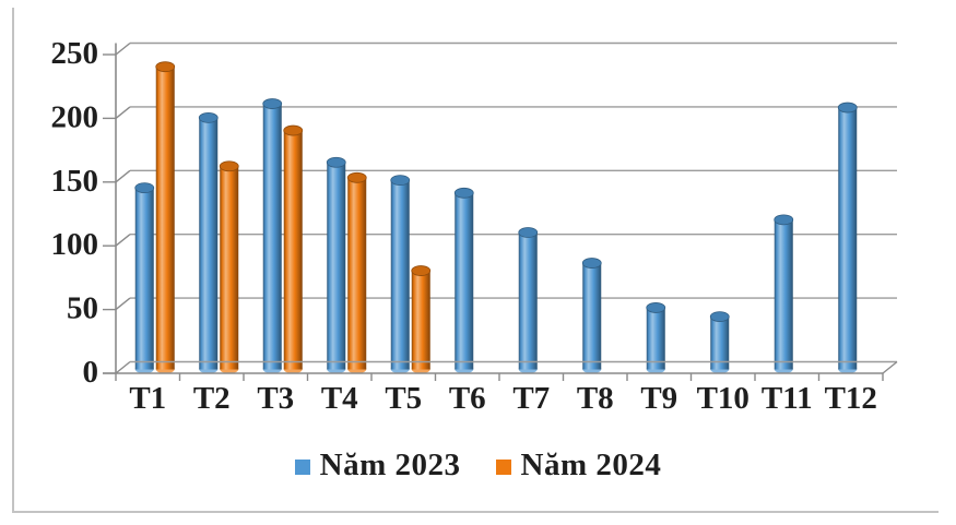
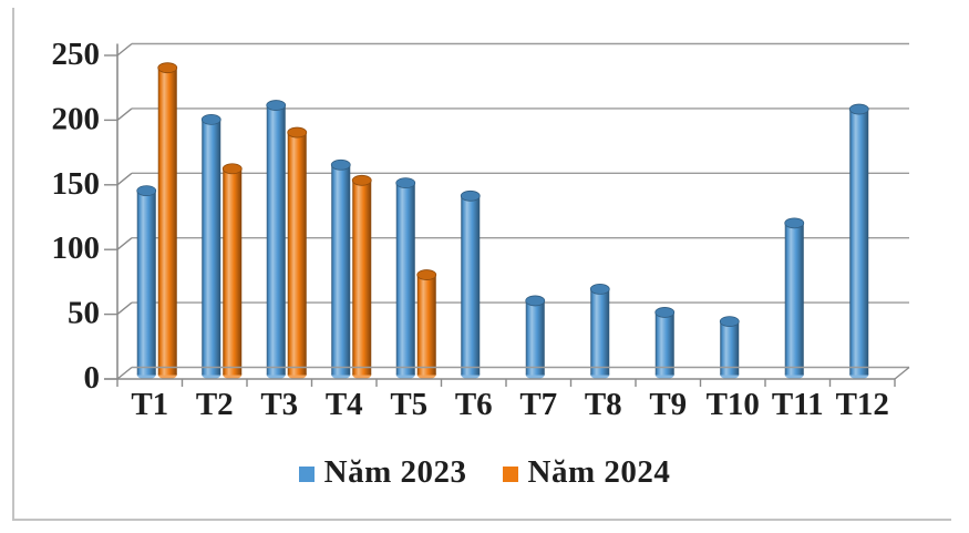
Năm 2023/T7: 110 -> 60
Năm 2023/T8: 86 -> 69
